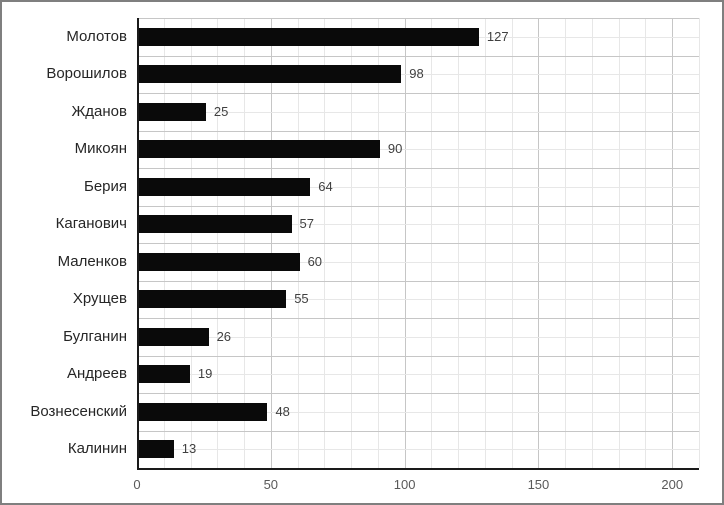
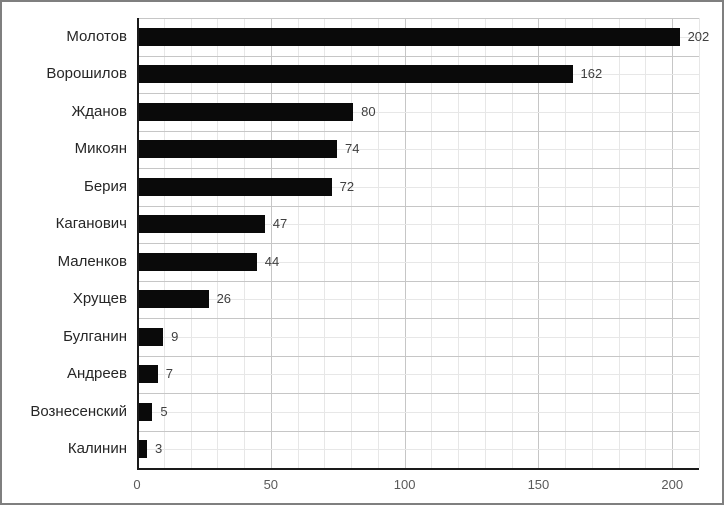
Молотов: 127 -> 202
Ворошилов: 98 -> 162
Жданов: 25 -> 80
Микоян: 90 -> 74
Берия: 64 -> 72
Каганович: 57 -> 47
Маленков: 60 -> 44
Хрущев: 55 -> 26
Булганин: 26 -> 9
Андреев: 19 -> 7
Вознесенский: 48 -> 5
Калинин: 13 -> 3
